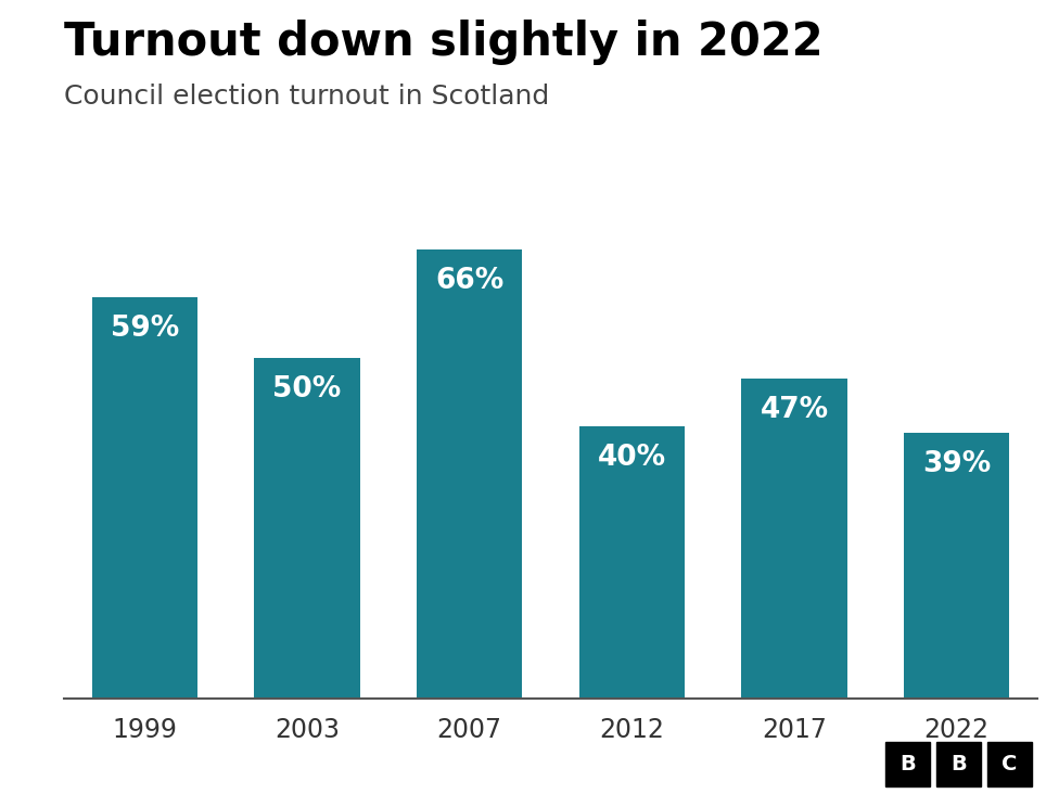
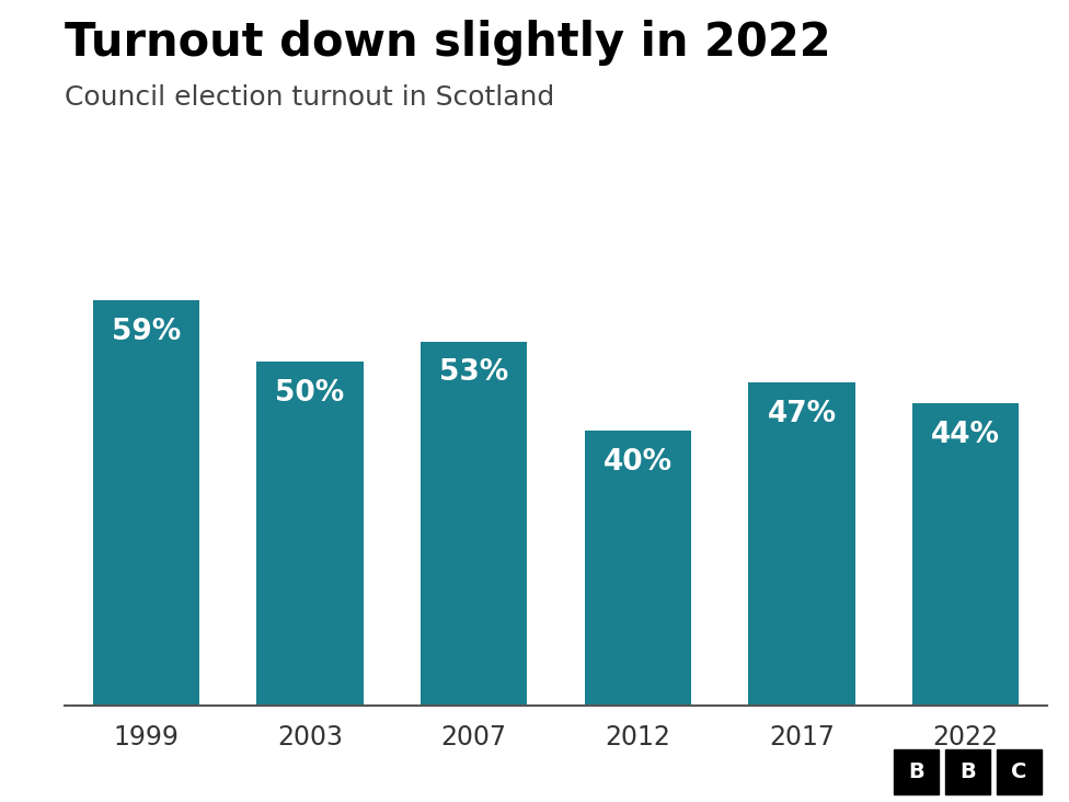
2007: 66% -> 53%
2022: 39% -> 44%
